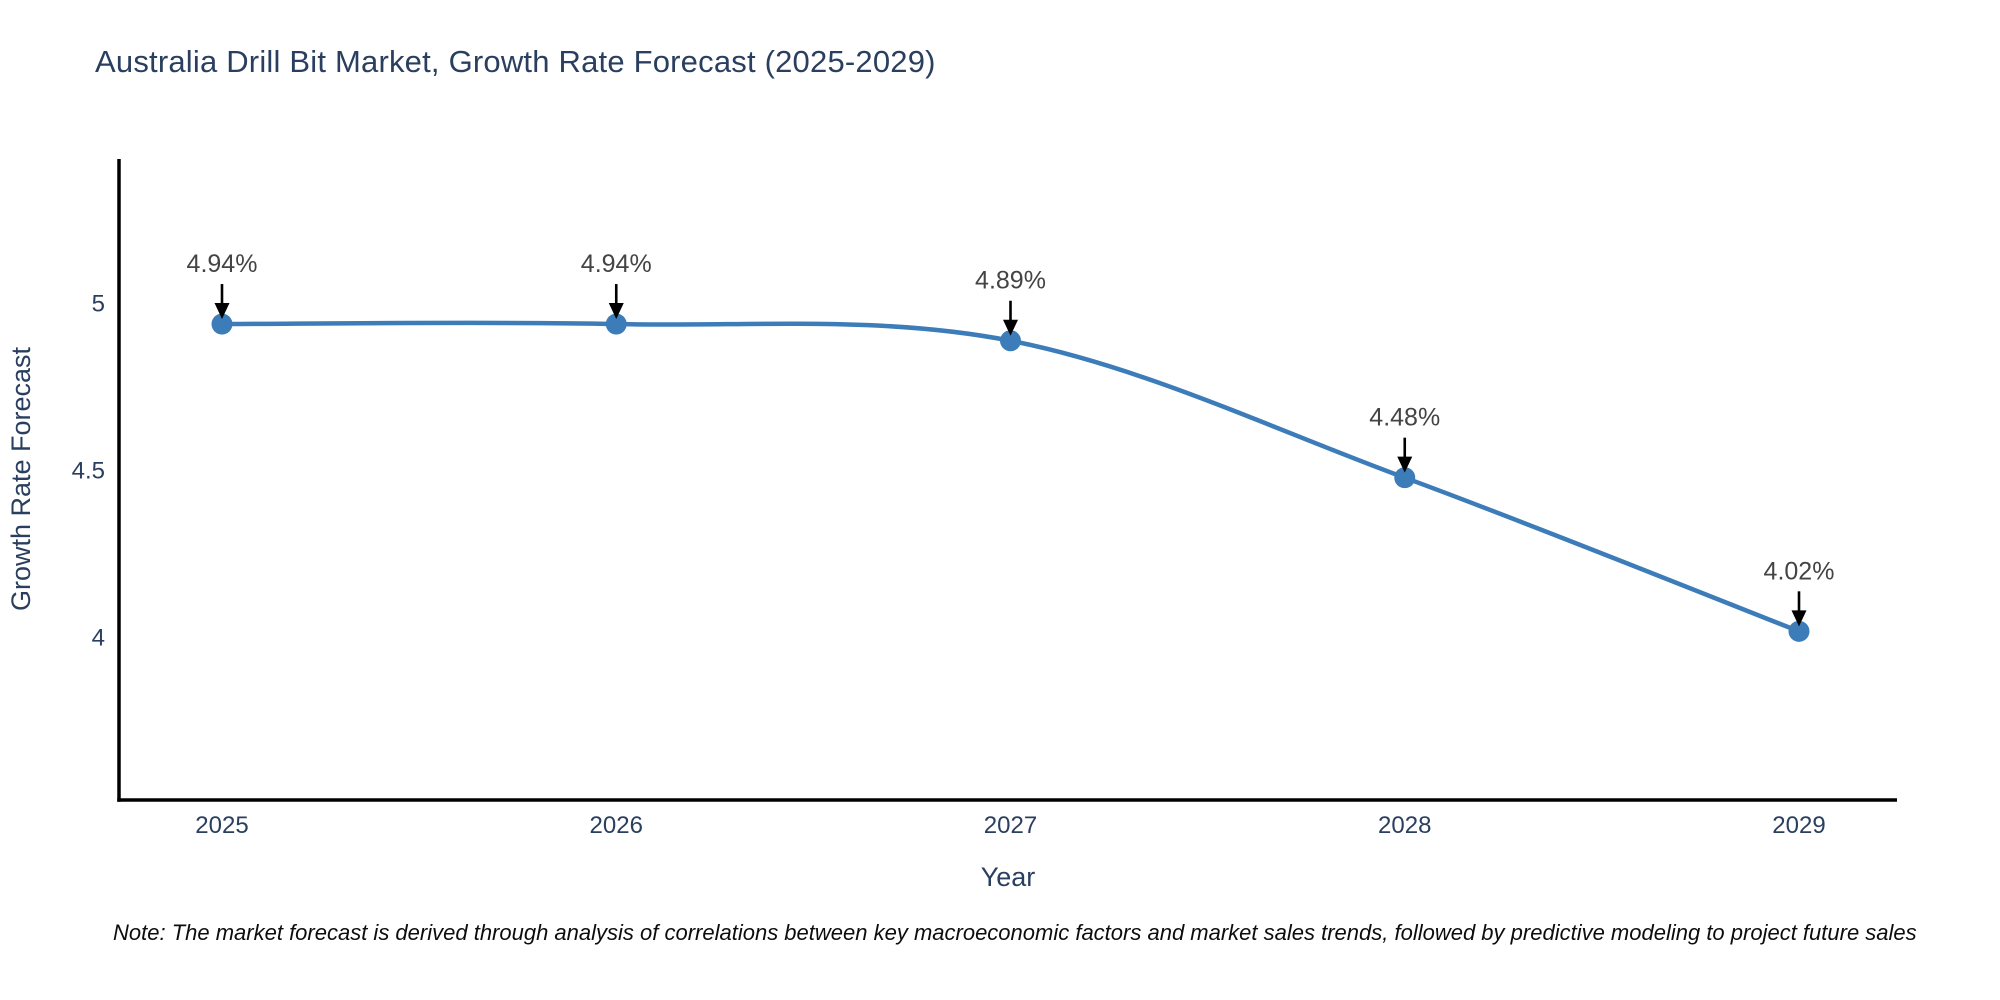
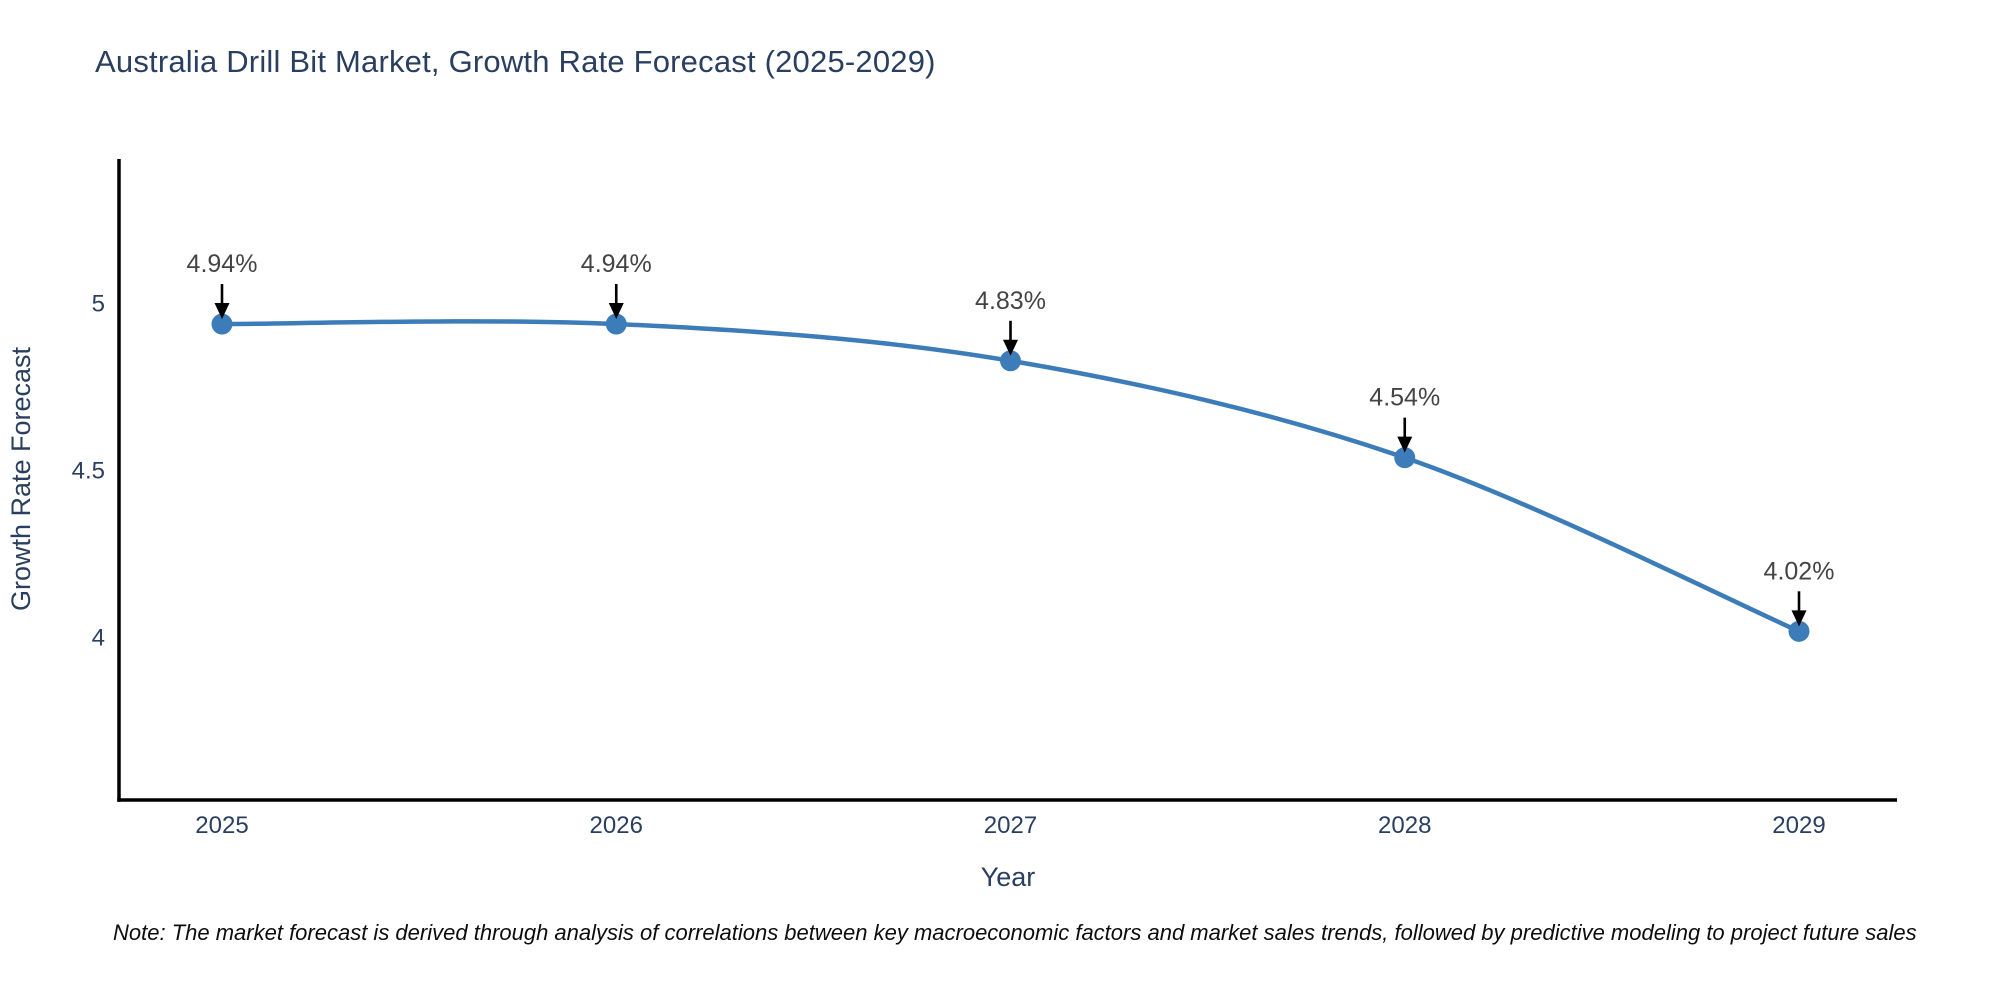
2027: 4.89% -> 4.83%
2028: 4.48% -> 4.54%
